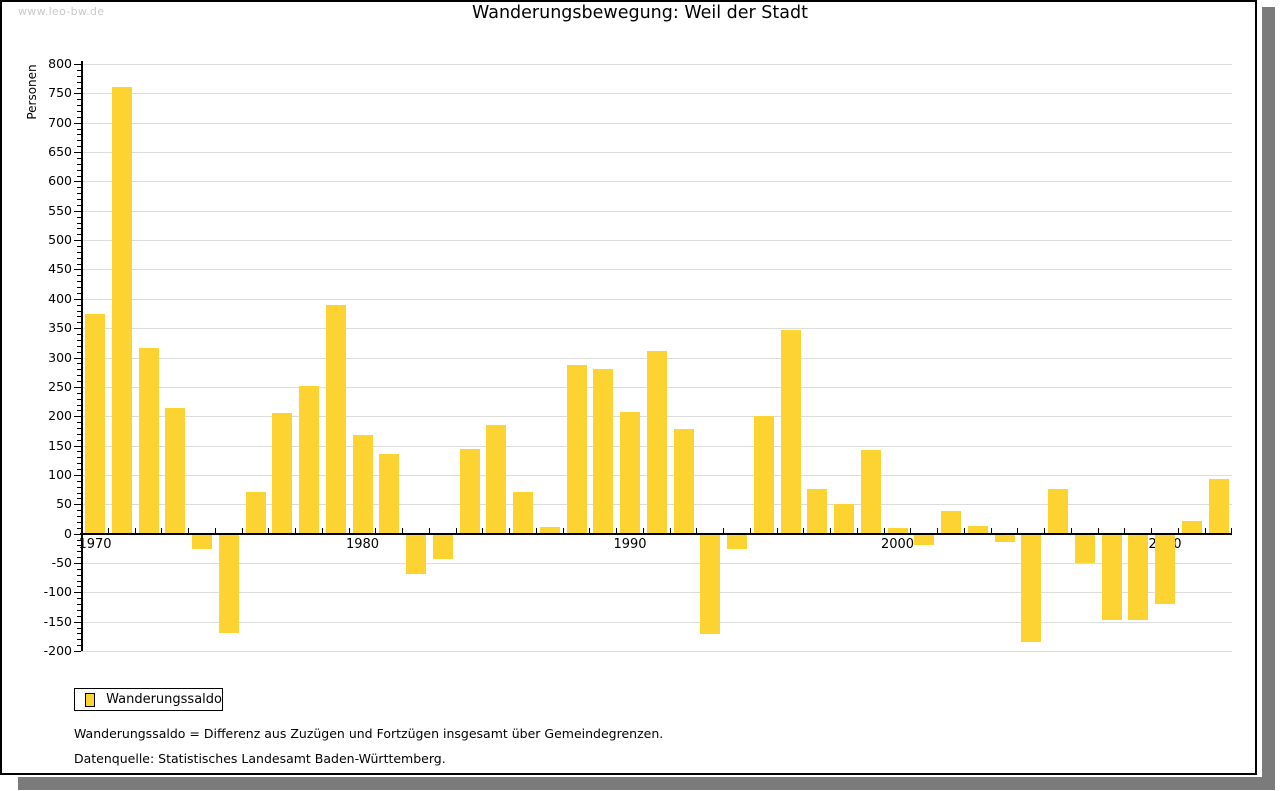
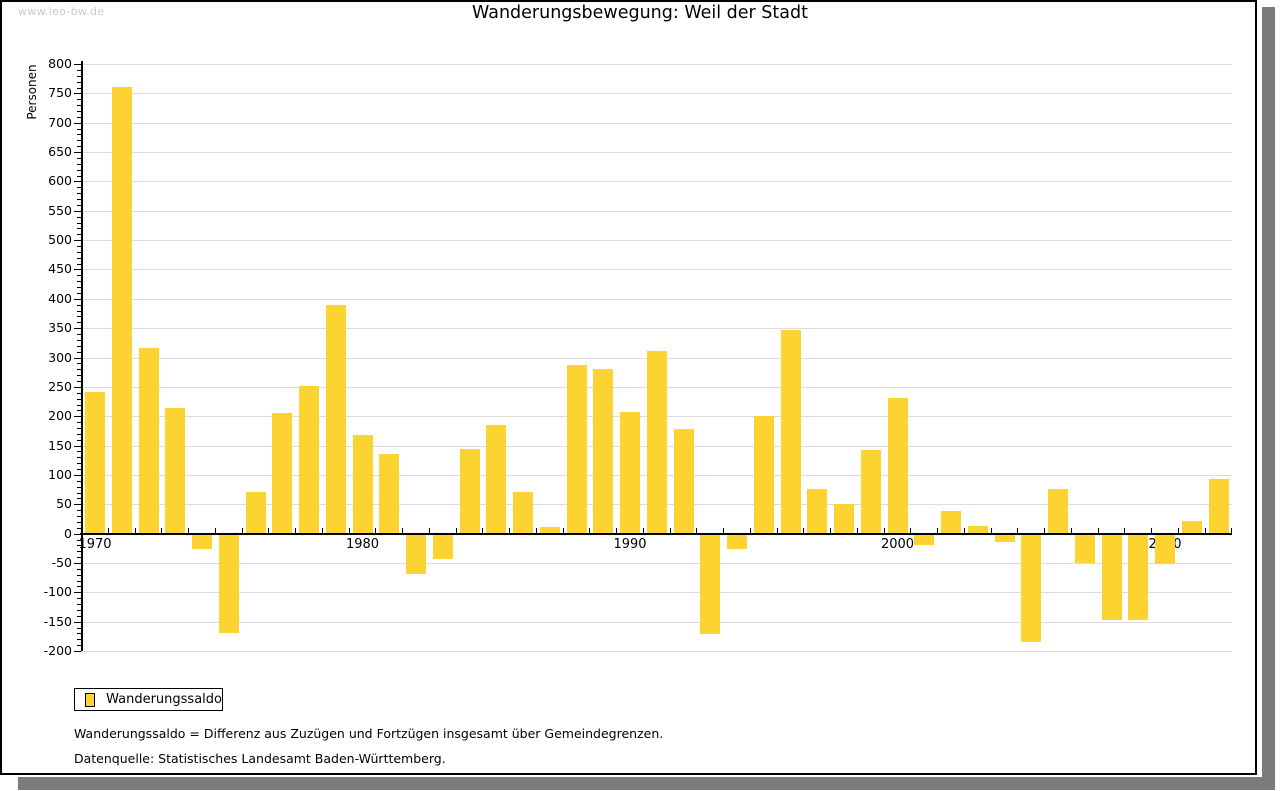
1970: 370 -> 240
2000: 10 -> 230
2010: -120 -> -50
